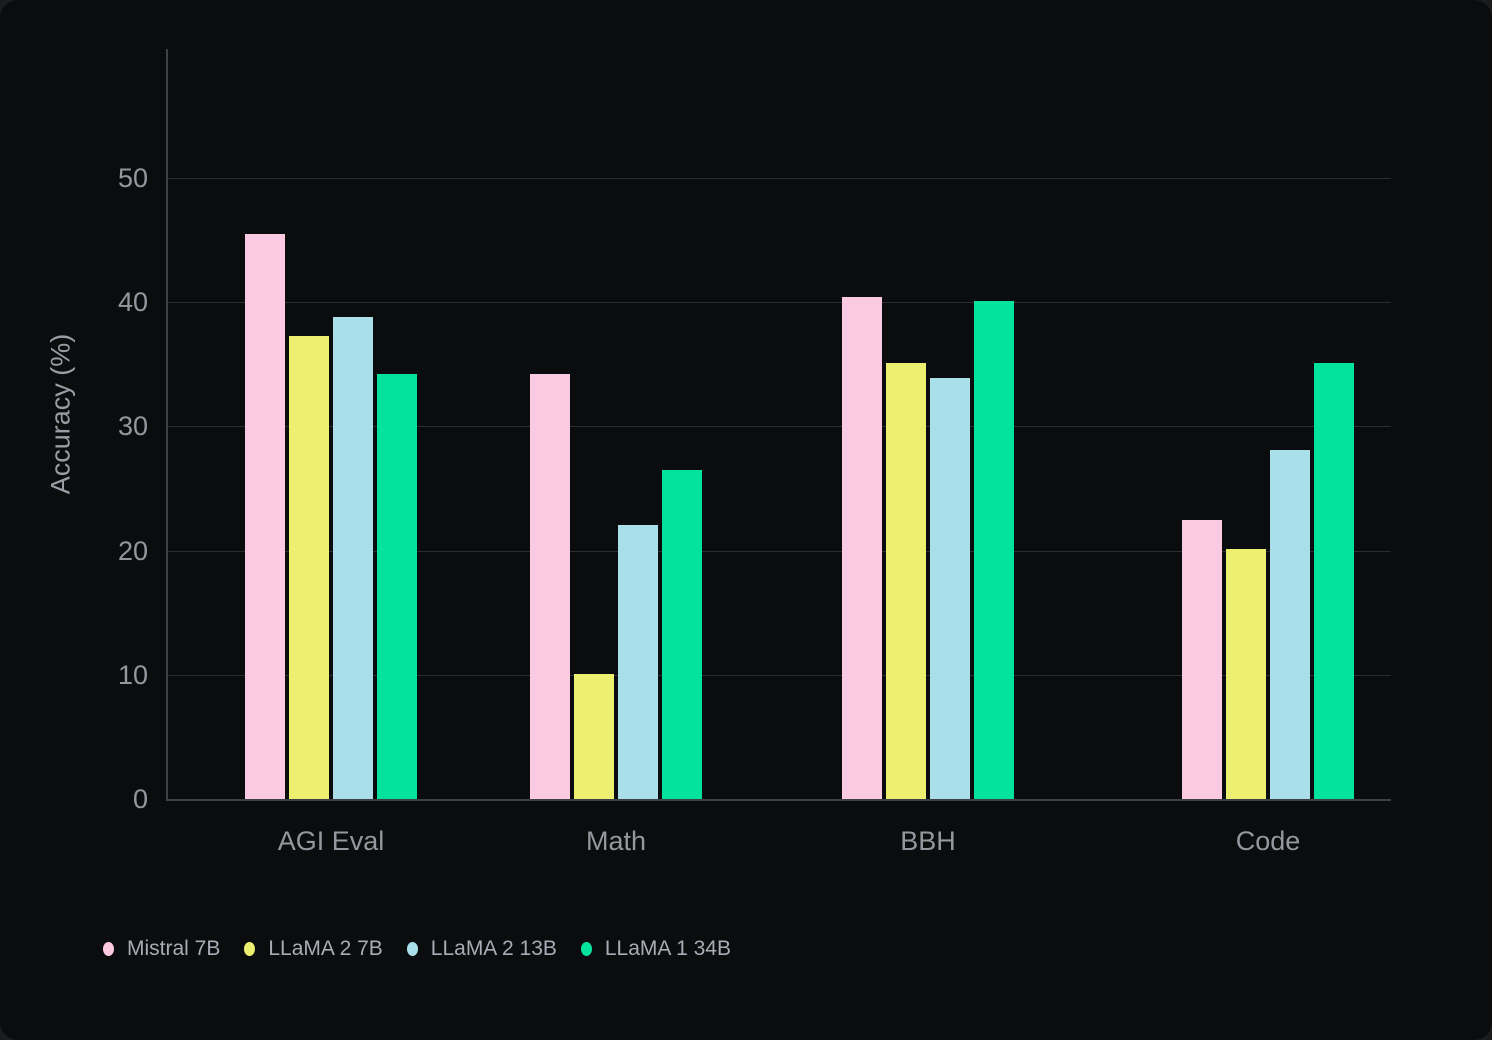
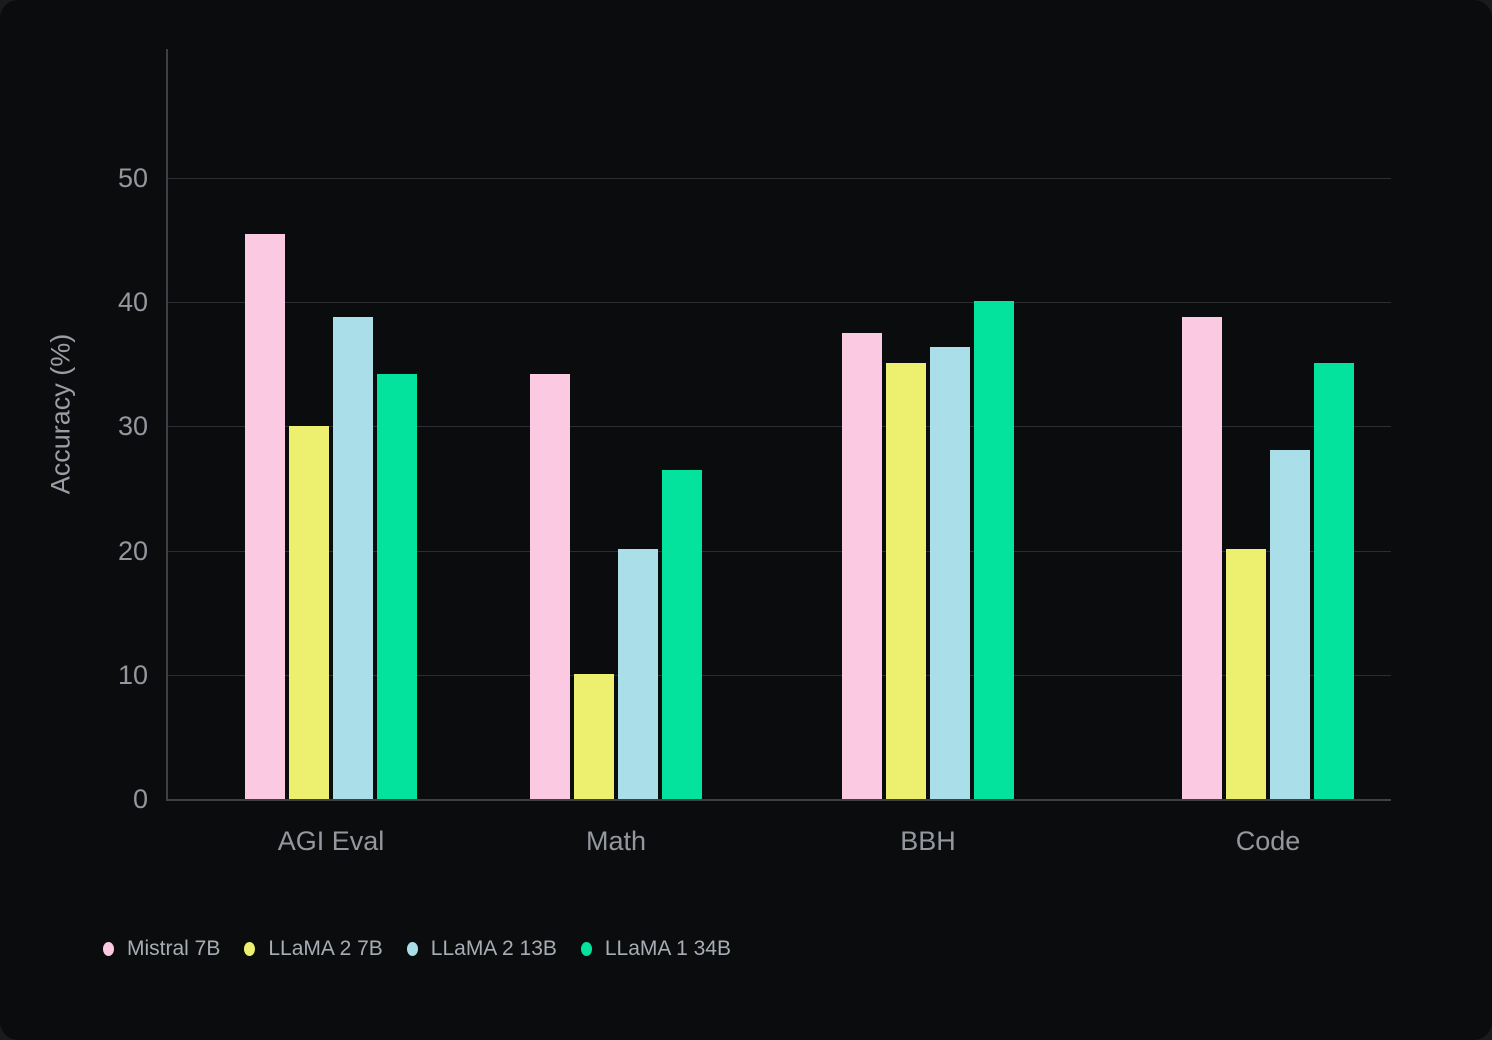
LLaMA 2 7B/AGI Eval: 37.3 -> 30.0
LLaMA 2 13B/Math: 22.1 -> 20.1
Mistral 7B/BBH: 40.4 -> 37.5
LLaMA 2 13B/BBH: 33.9 -> 36.4
Mistral 7B/Code: 22.5 -> 38.8
